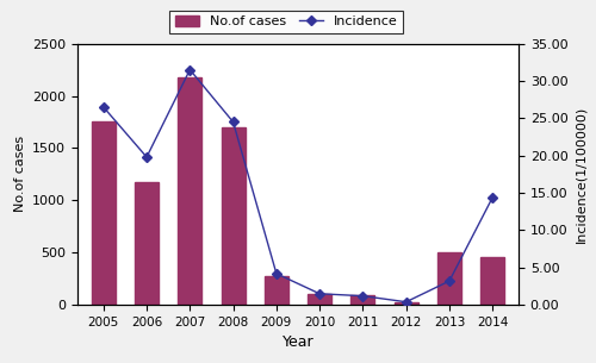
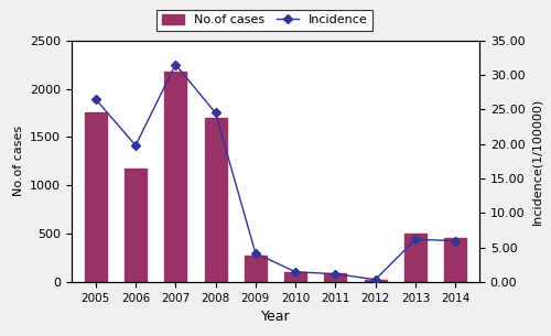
Incidence/2013: 3.2 -> 6.2
Incidence/2014: 14.4 -> 6.0
